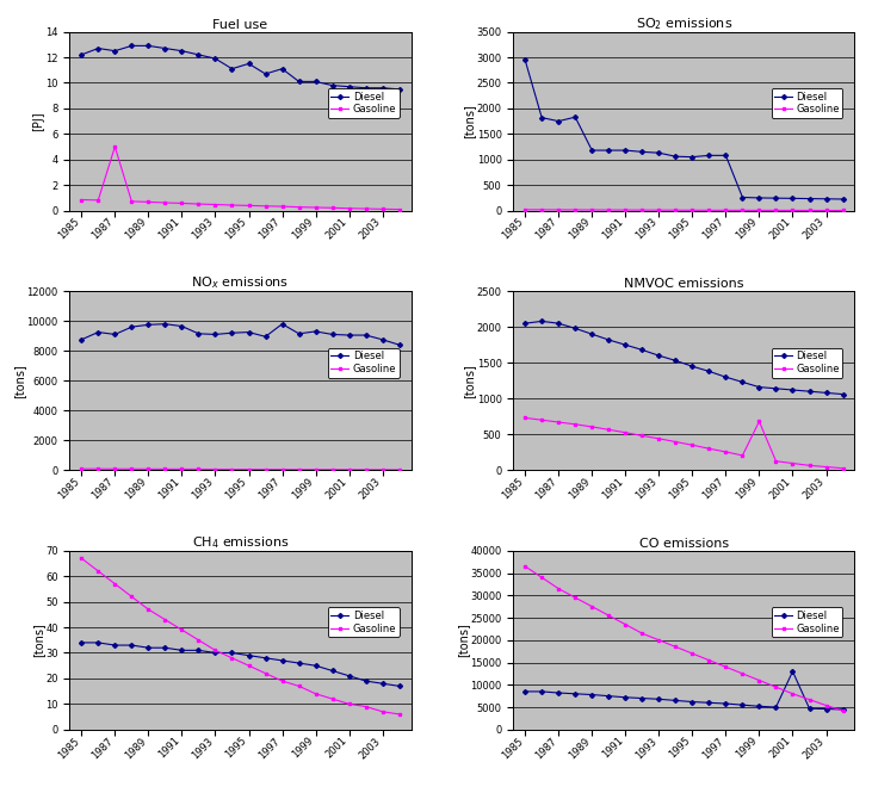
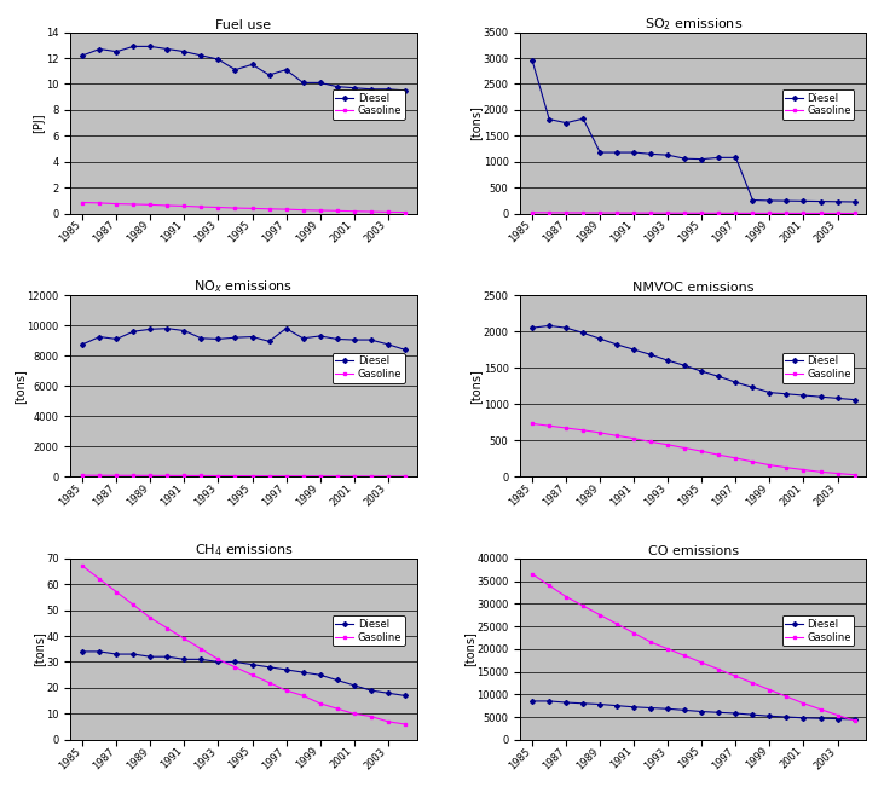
Fuel use/Gasoline/1987: 5.0 -> 0.8
NMVOC emissions/Gasoline/1999: 680 -> 160
CO emissions/Diesel/2001: 13000 -> 4800
